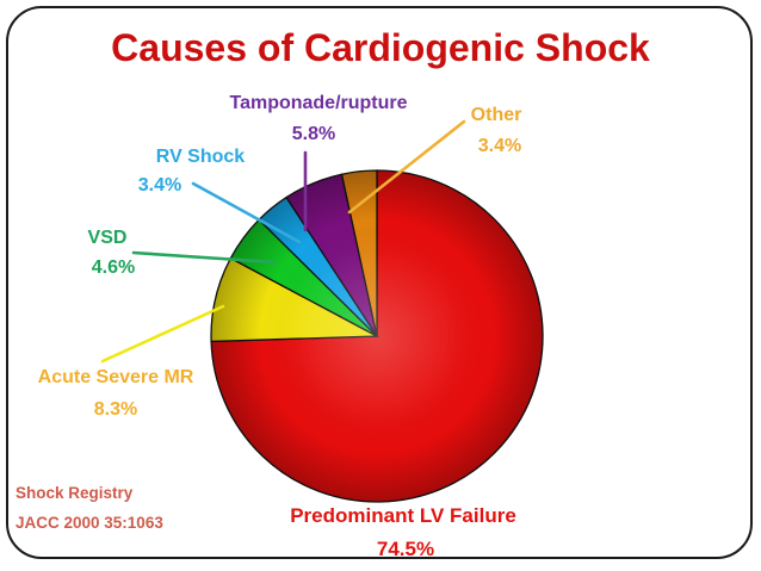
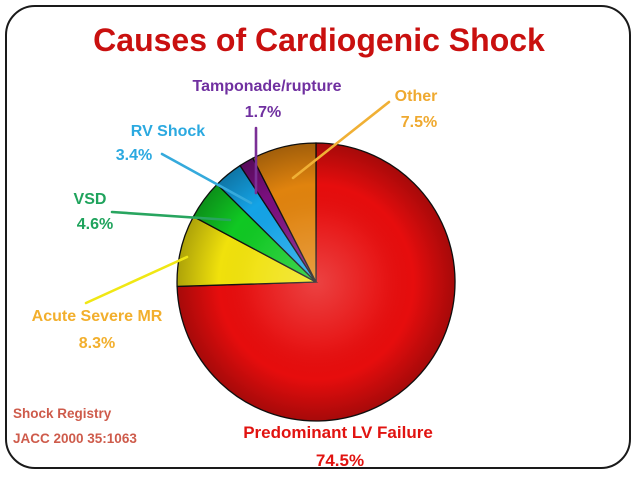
Tamponade/rupture: 5.8% -> 1.7%
Other: 3.4% -> 7.5%
